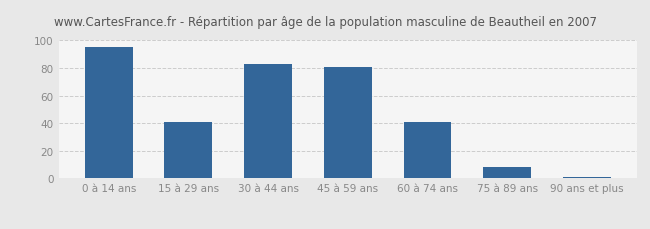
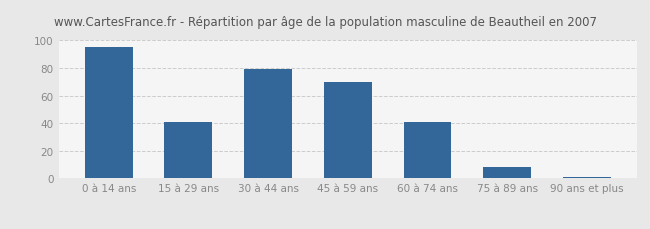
30 à 44 ans: 83 -> 79
45 à 59 ans: 81 -> 70
